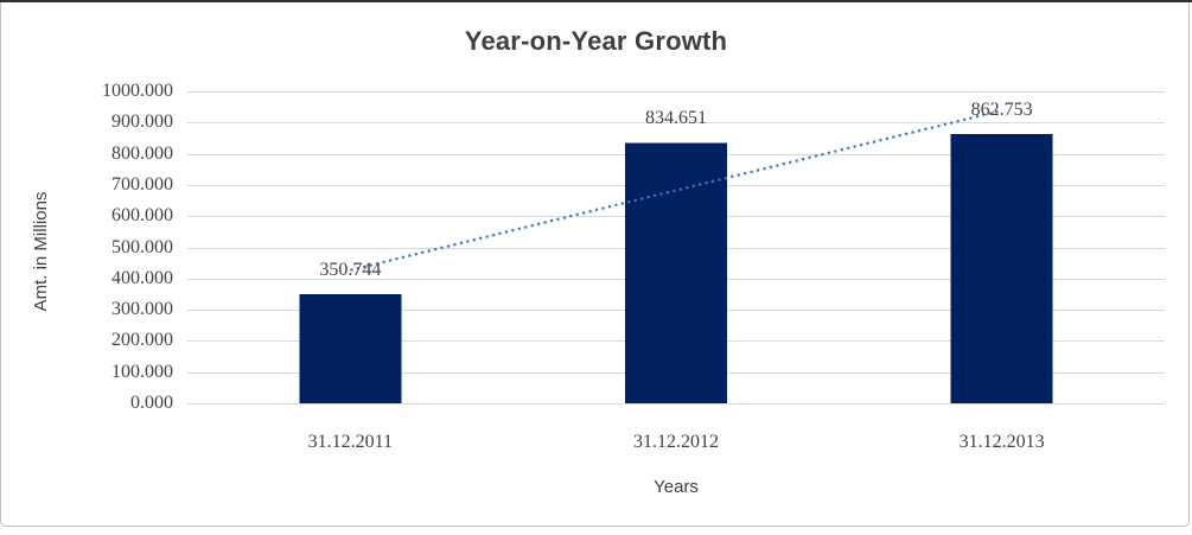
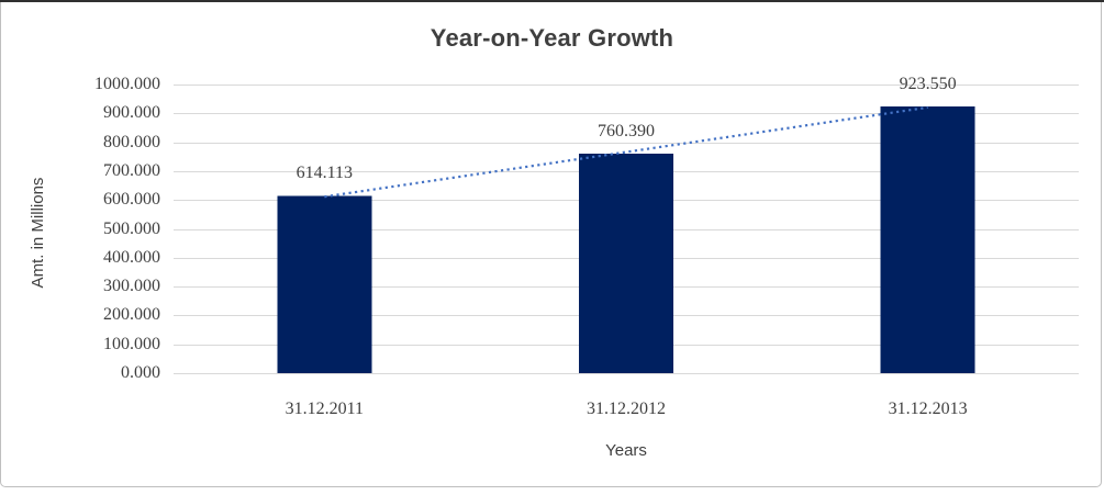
31.12.2011: 350.744 -> 614.113
31.12.2012: 834.651 -> 760.390
31.12.2013: 862.753 -> 923.550
